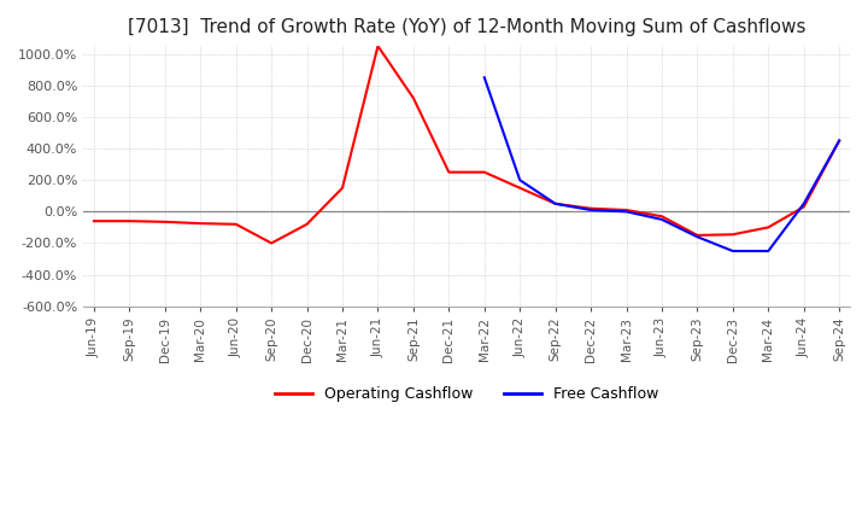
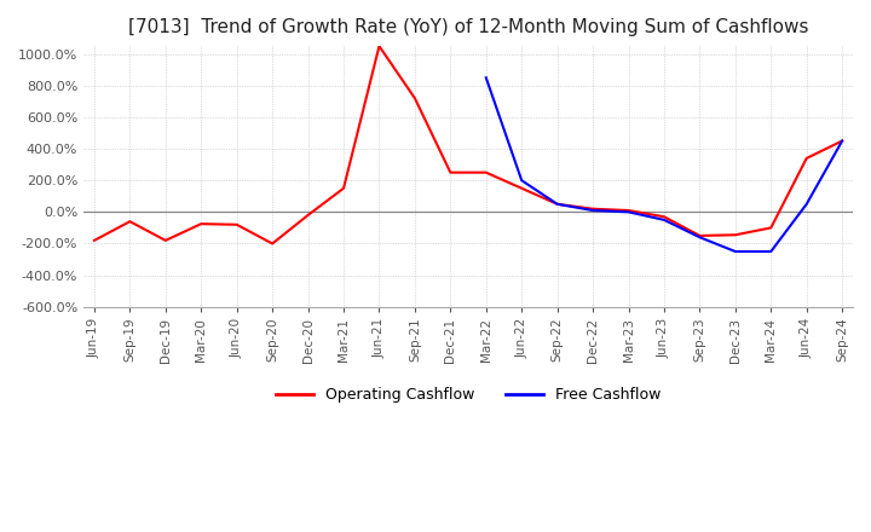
Operating Cashflow/Jun-19: -60% -> -180%
Operating Cashflow/Dec-19: -60% -> -180%
Operating Cashflow/Dec-20: -80% -> -20%
Operating Cashflow/Jun-24: 30% -> 340%
